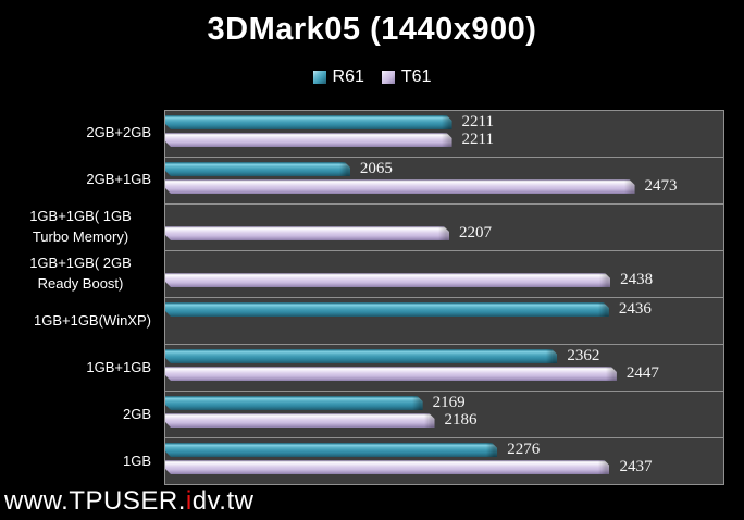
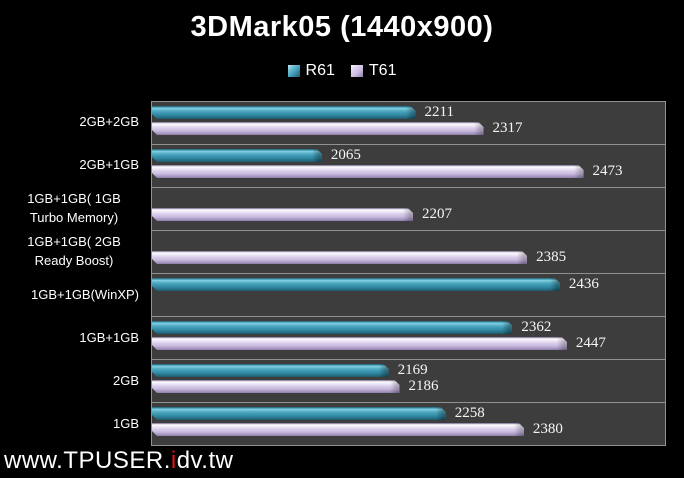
T61/2GB+2GB: 2211 -> 2317
T61/1GB+1GB( 2GB Ready Boost): 2438 -> 2385
R61/1GB: 2276 -> 2258
T61/1GB: 2437 -> 2380
